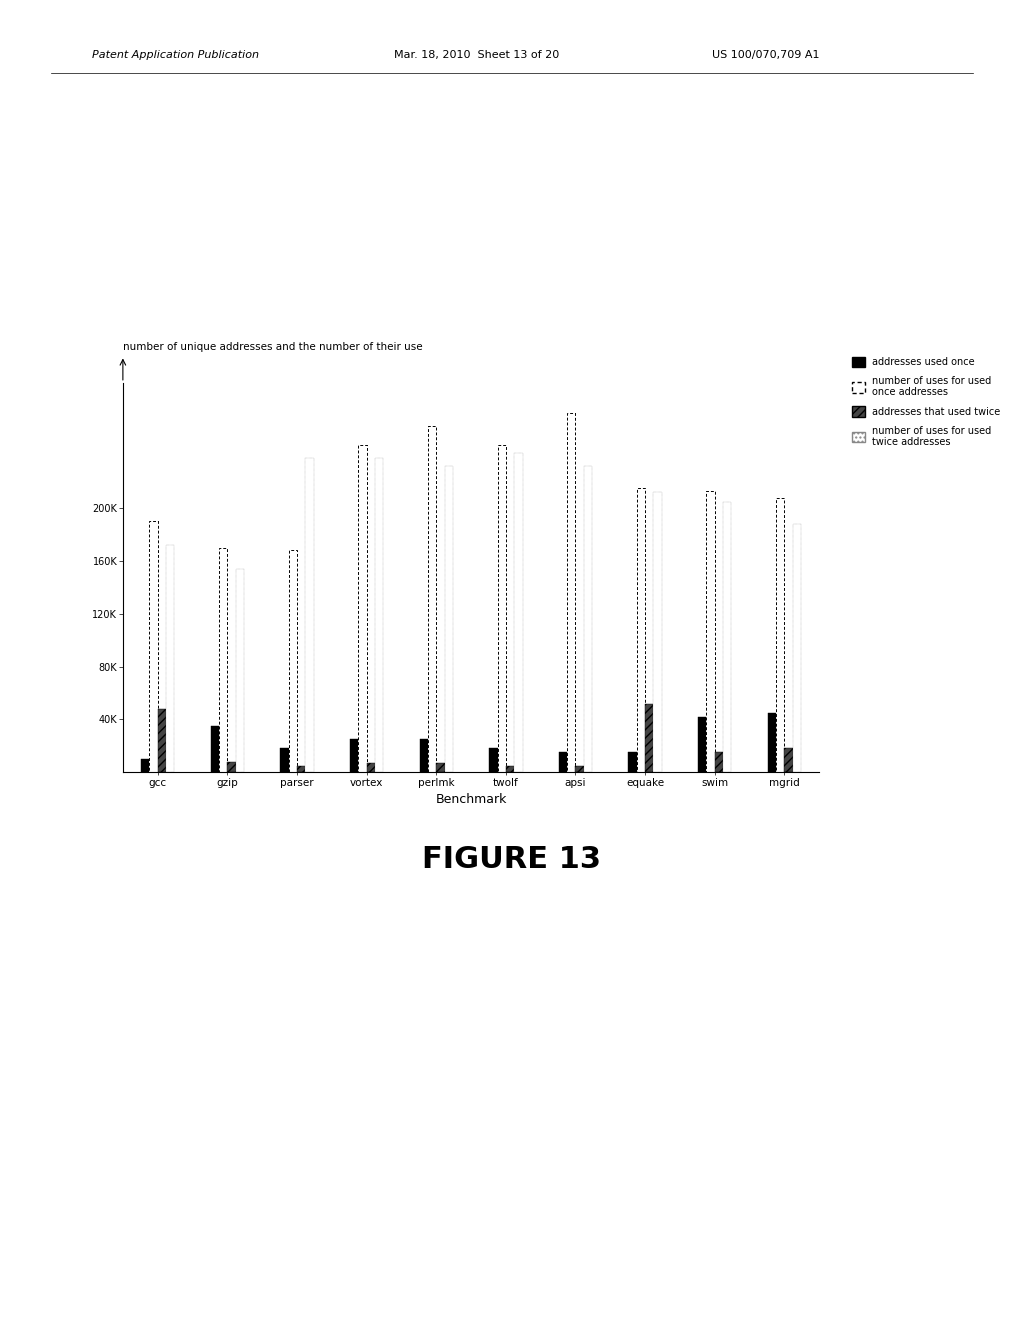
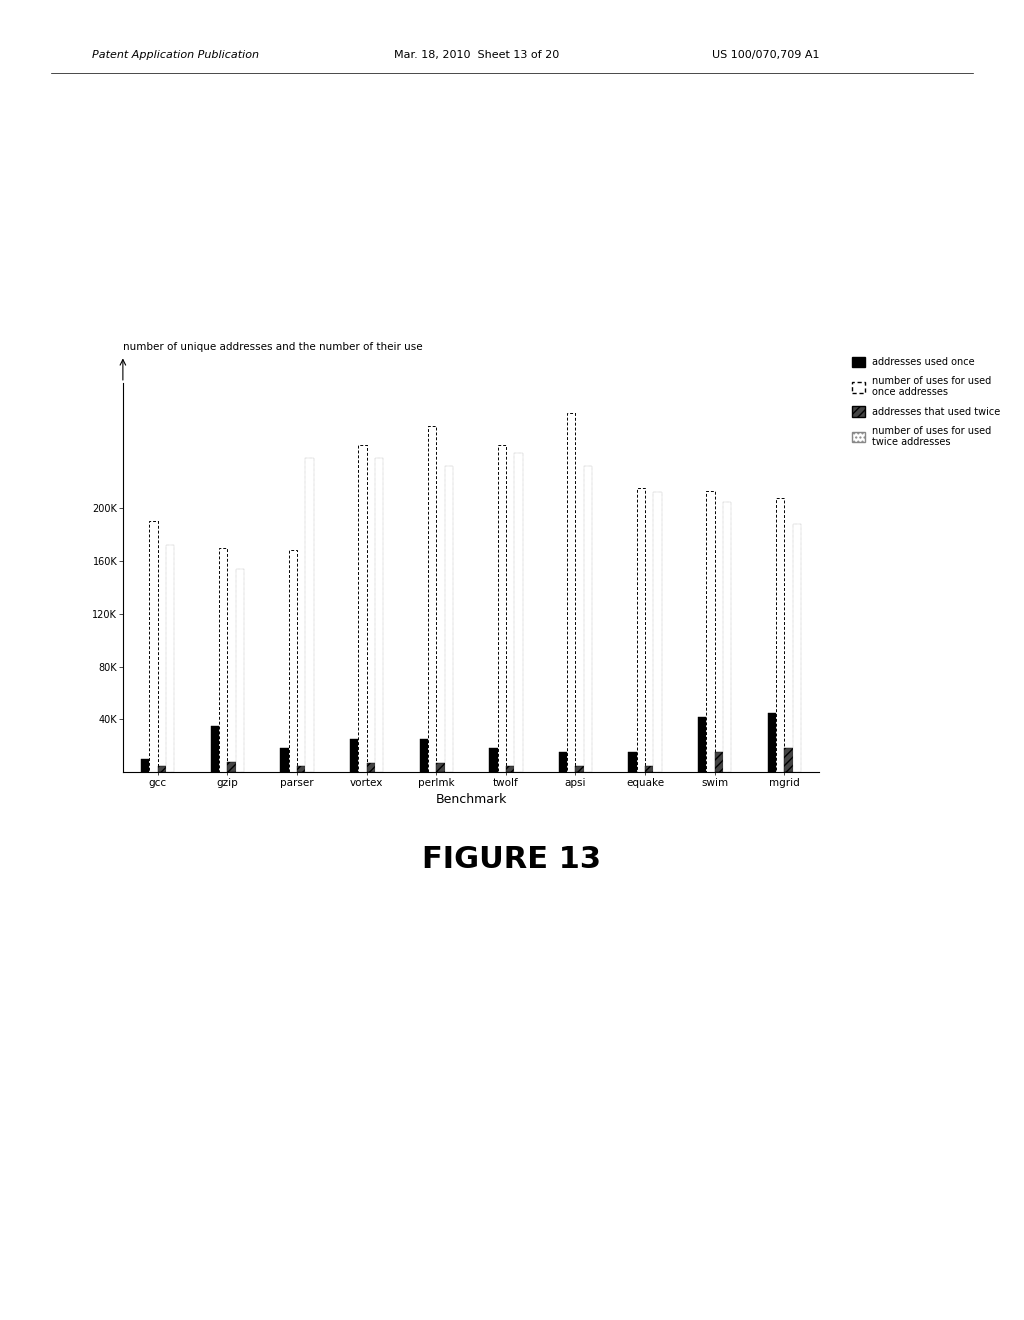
addresses that used twice/gcc: 48K -> 5K
addresses that used twice/equake: 52K -> 5K
